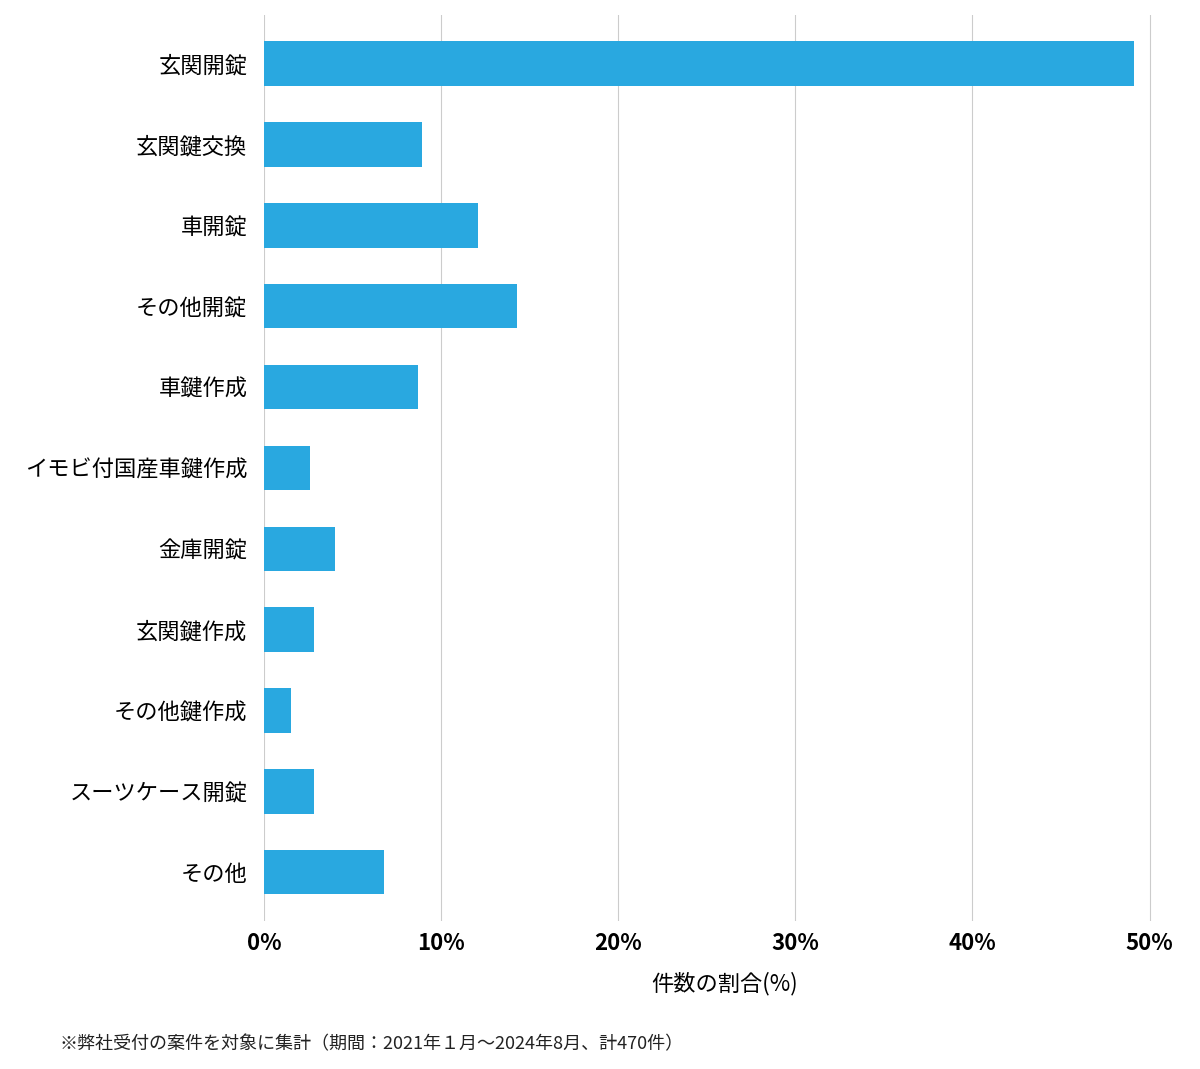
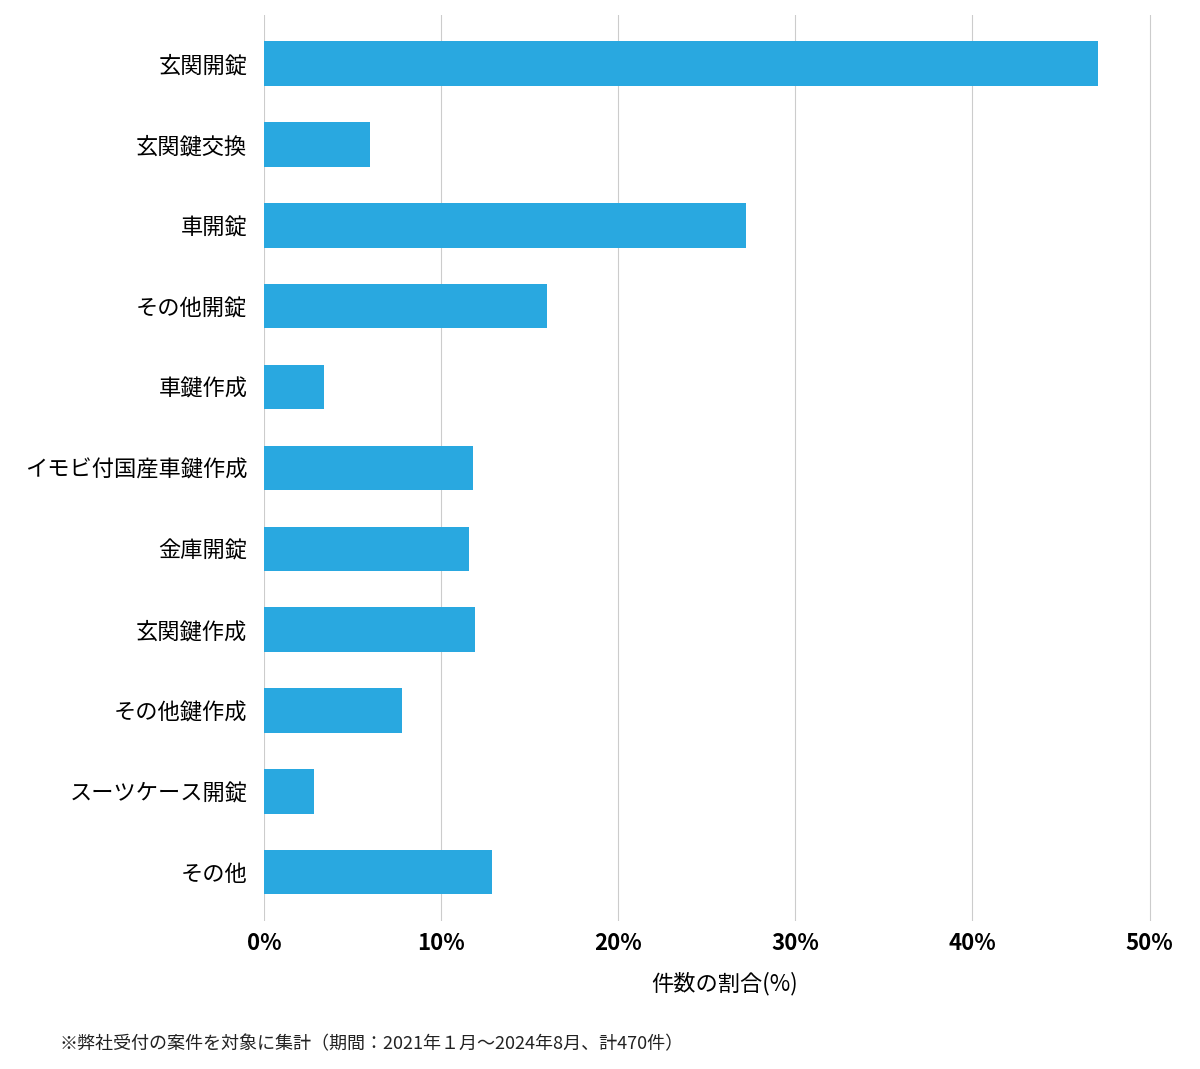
玄関開錠: 49.1% -> 47.1%
玄関鍵交換: 8.9% -> 6.0%
車開錠: 12.1% -> 27.2%
その他開錠: 14.3% -> 16.0%
車鍵作成: 8.7% -> 3.4%
イモビ付国産車鍵作成: 2.6% -> 11.8%
金庫開錠: 4.0% -> 11.6%
玄関鍵作成: 2.8% -> 11.9%
その他鍵作成: 1.5% -> 7.8%
その他: 6.8% -> 12.9%
